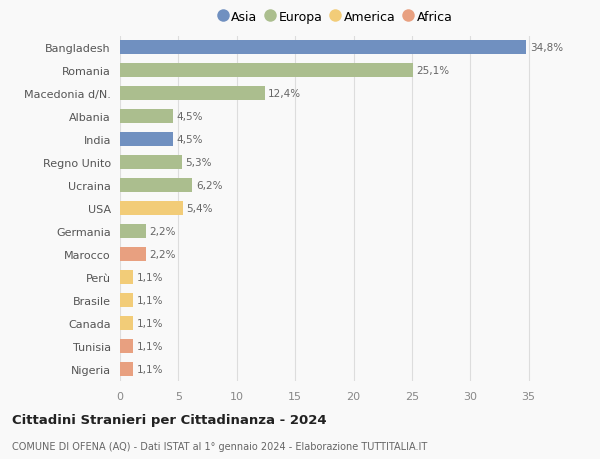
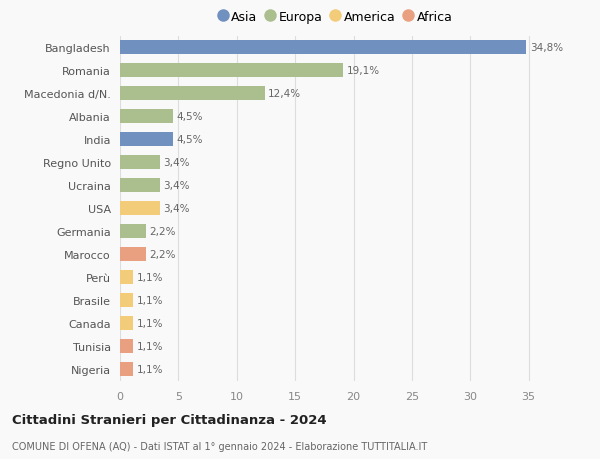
Romania: 25,1% -> 19,1%
Regno Unito: 5,3% -> 3,4%
Ucraina: 6,2% -> 3,4%
USA: 5,4% -> 3,4%
